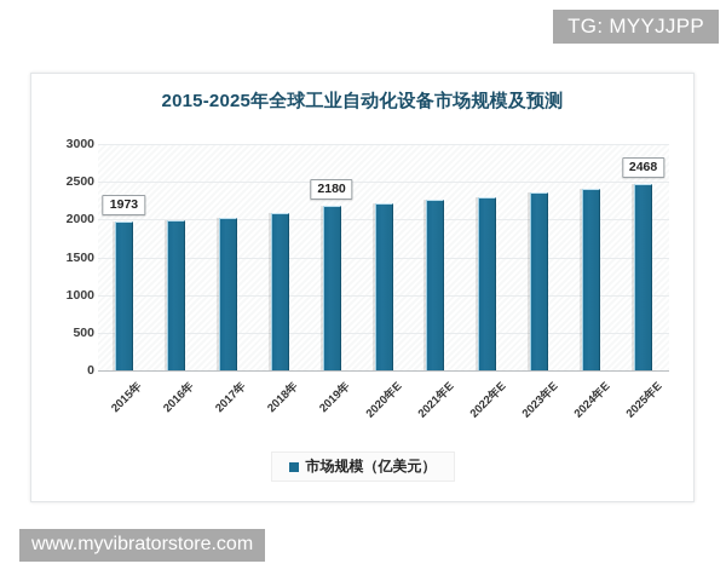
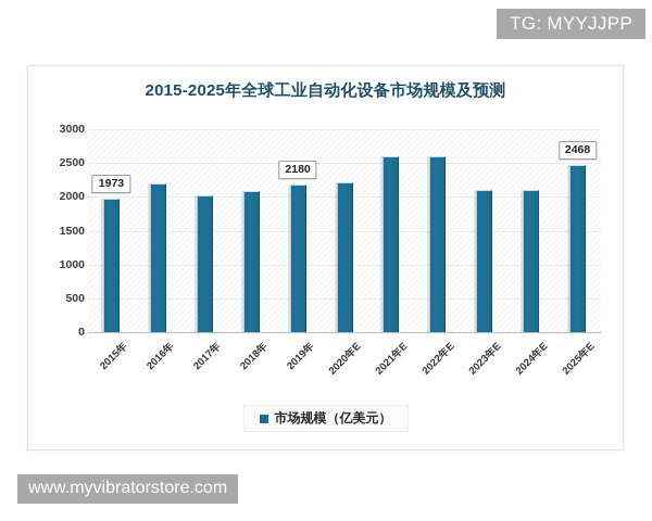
2016年: 2000 -> 2200
2021年E: 2300 -> 2600
2022年E: 2300 -> 2600
2023年E: 2400 -> 2100
2024年E: 2400 -> 2100
